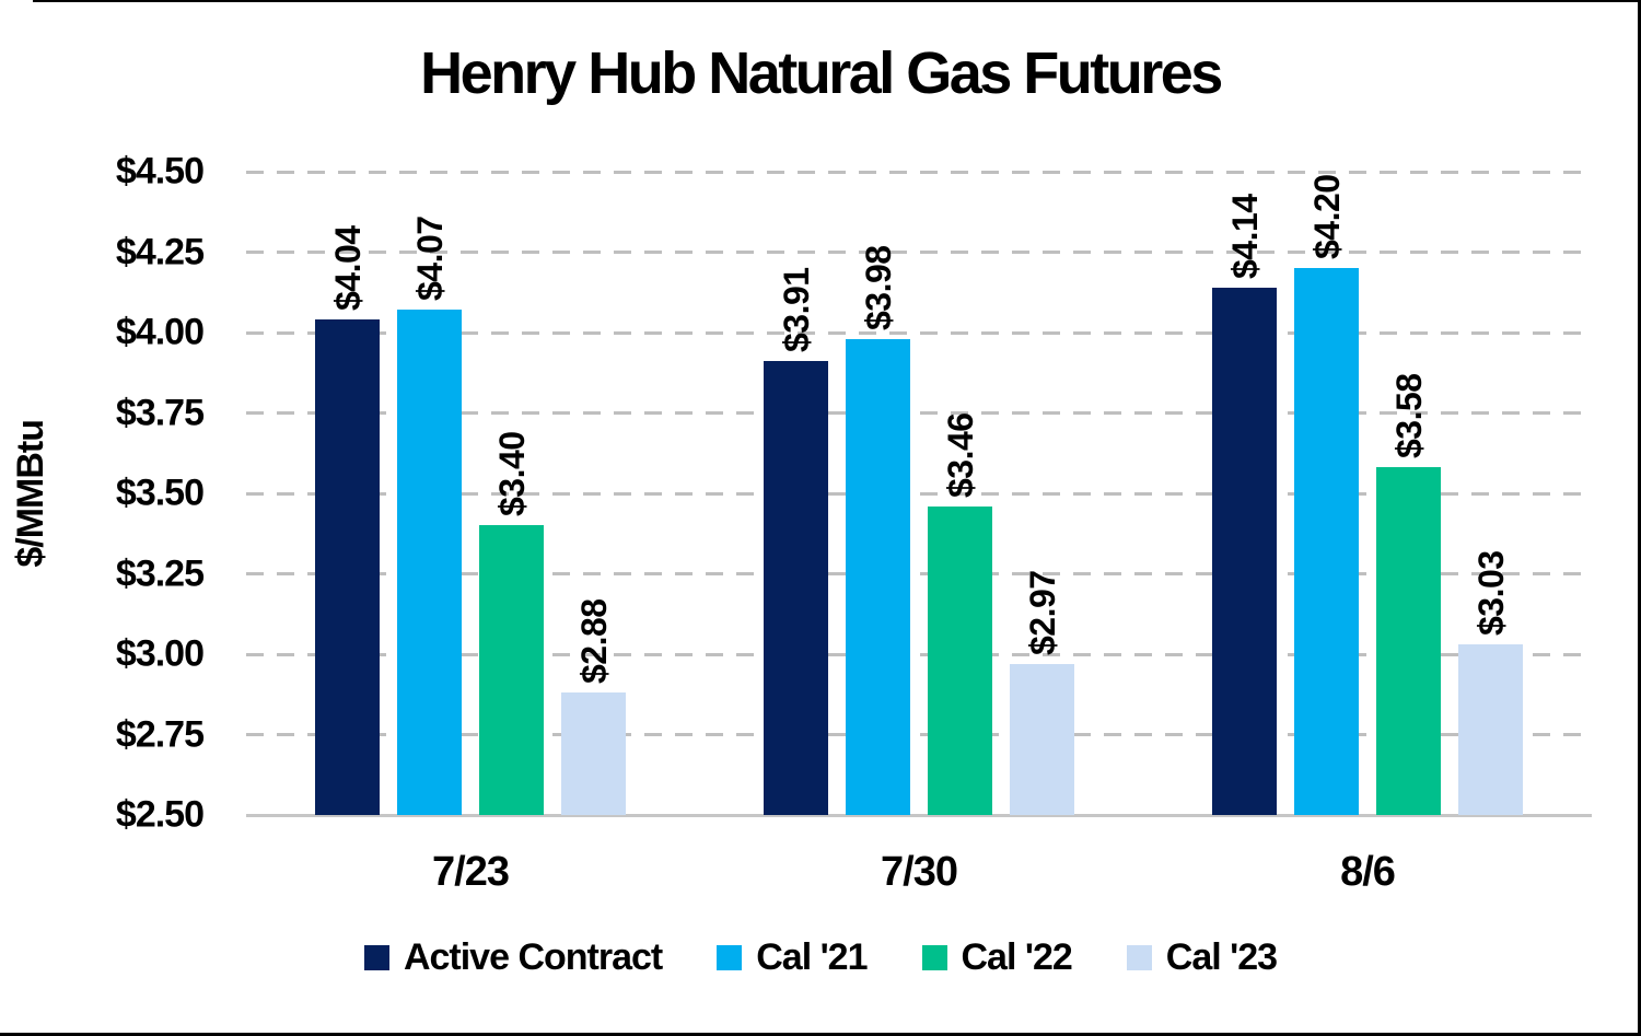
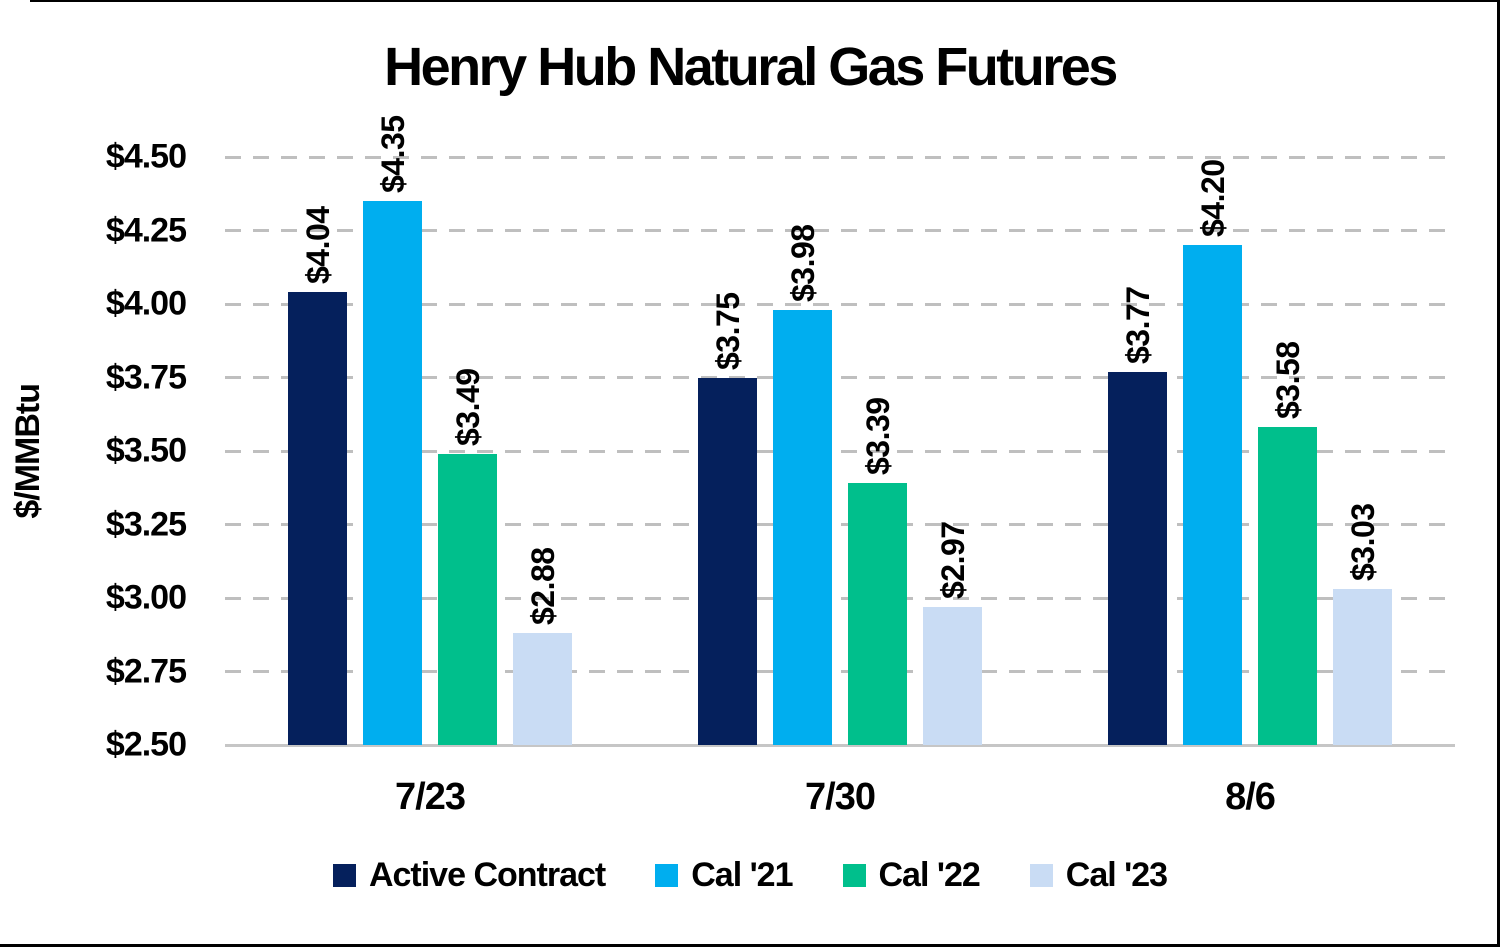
Cal '21/7/23: $4.07 -> $4.35
Cal '22/7/23: $3.40 -> $3.49
Active Contract/7/30: $3.91 -> $3.75
Cal '22/7/30: $3.46 -> $3.39
Active Contract/8/6: $4.14 -> $3.77
